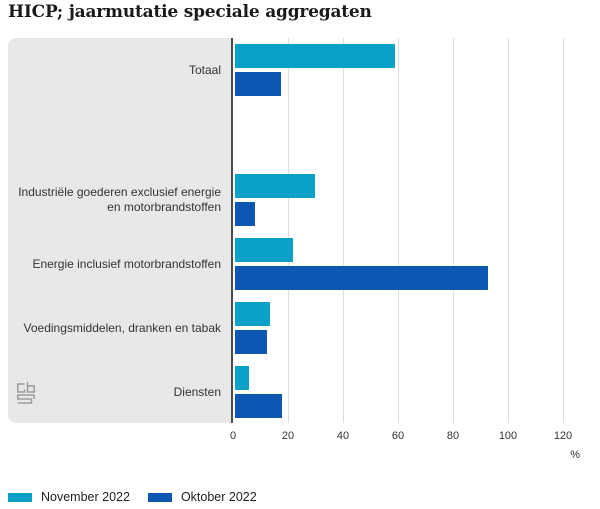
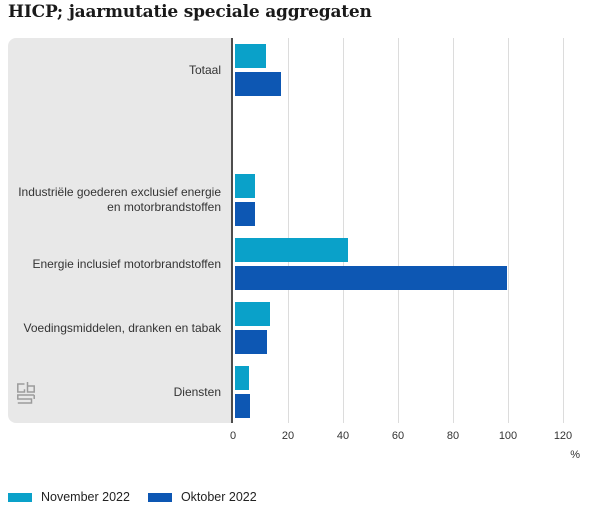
November 2022/Totaal: 58 -> 11
November 2022/Industriële goederen exclusief energie en motorbrandstoffen: 29 -> 7
November 2022/Energie inclusief motorbrandstoffen: 21 -> 41
Oktober 2022/Energie inclusief motorbrandstoffen: 92 -> 99
Oktober 2022/Diensten: 17 -> 6
